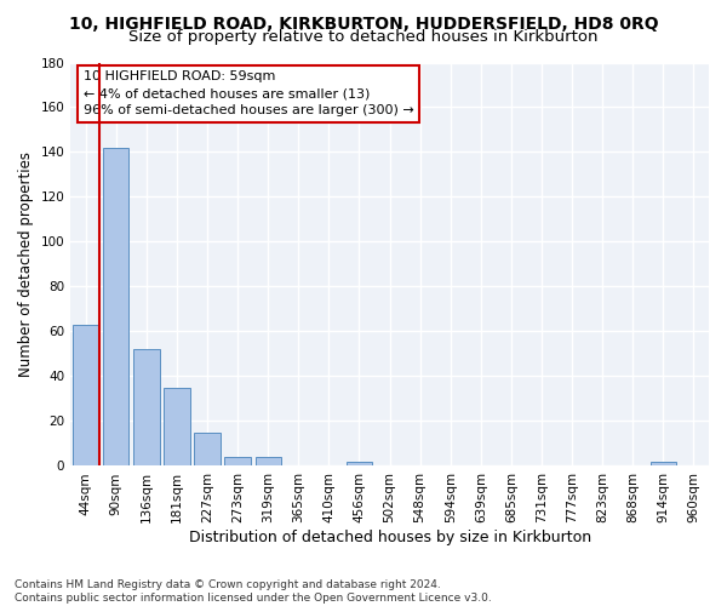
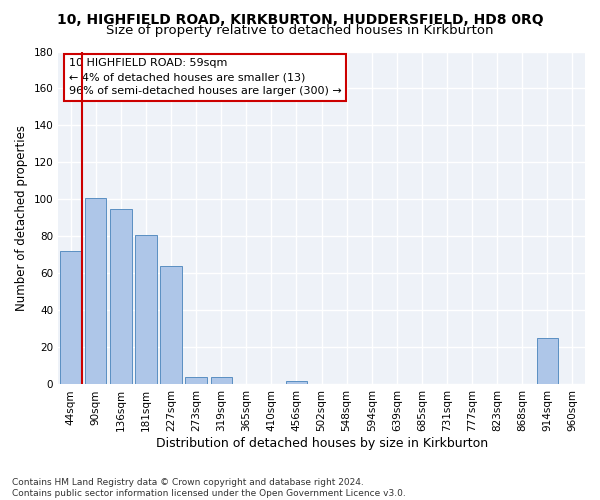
44sqm: 63 -> 72
90sqm: 142 -> 101
136sqm: 52 -> 95
181sqm: 35 -> 81
227sqm: 15 -> 64
914sqm: 2 -> 25
